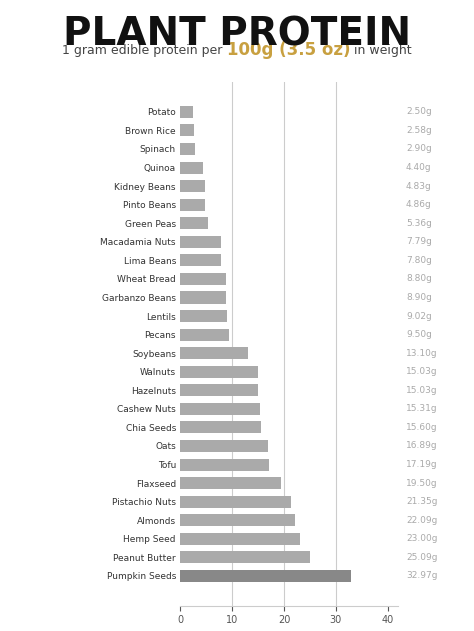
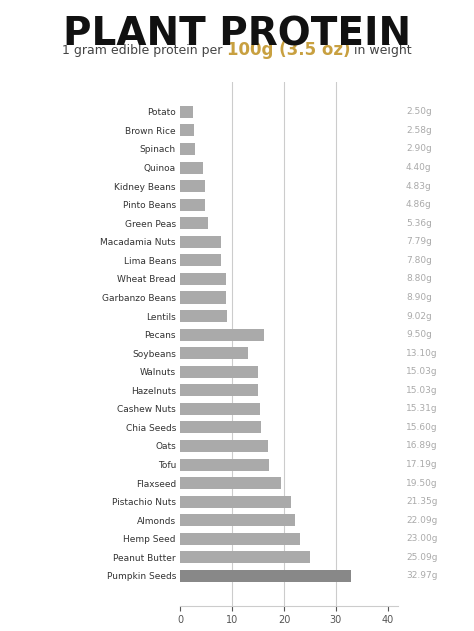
Pecans: 9.5 -> 16.2
